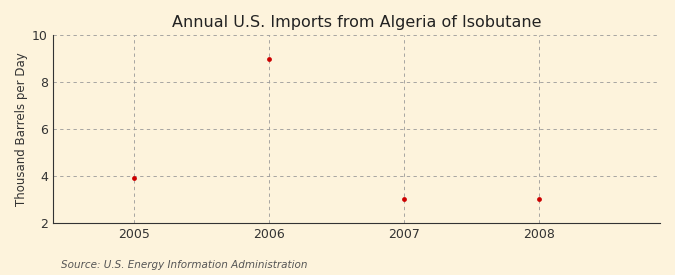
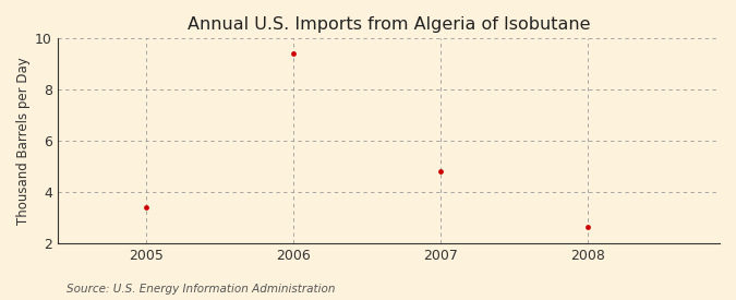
2005: 3.93 -> 3.40
2006: 9.00 -> 9.40
2007: 3.00 -> 4.80
2008: 3.00 -> 2.65
